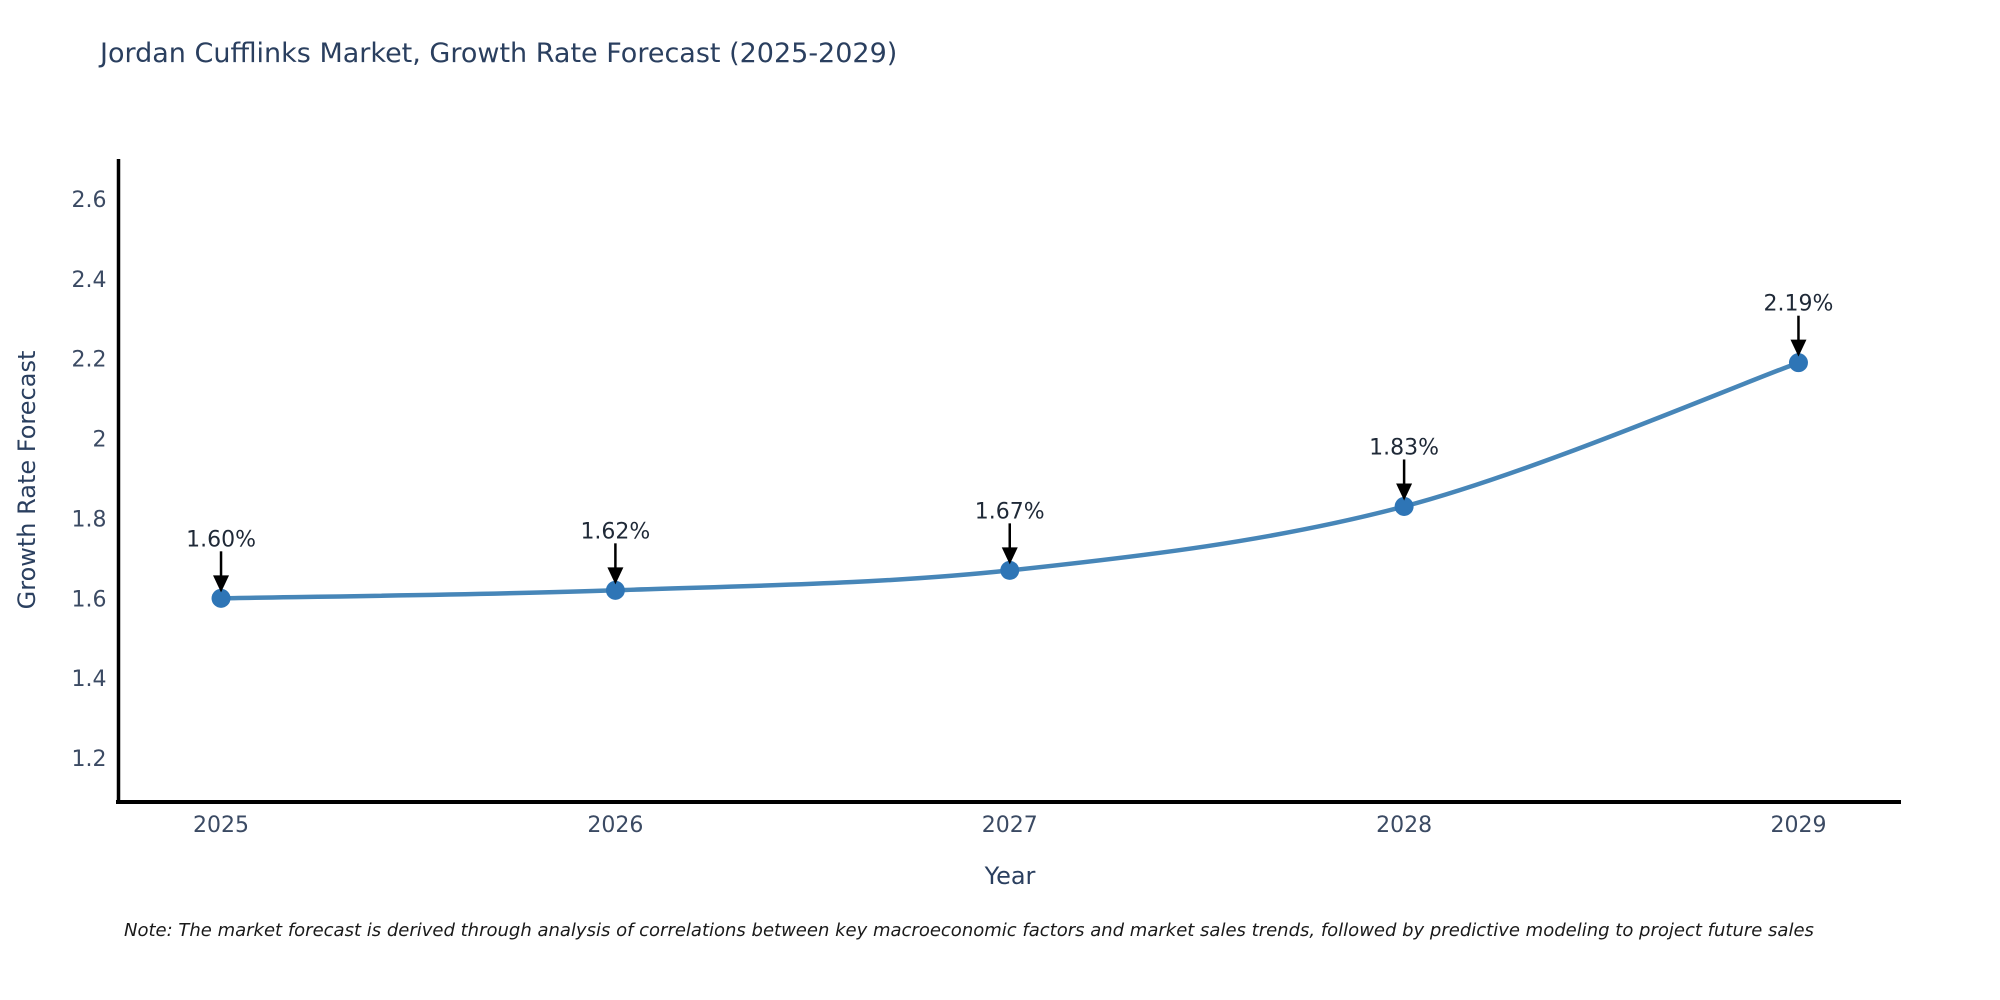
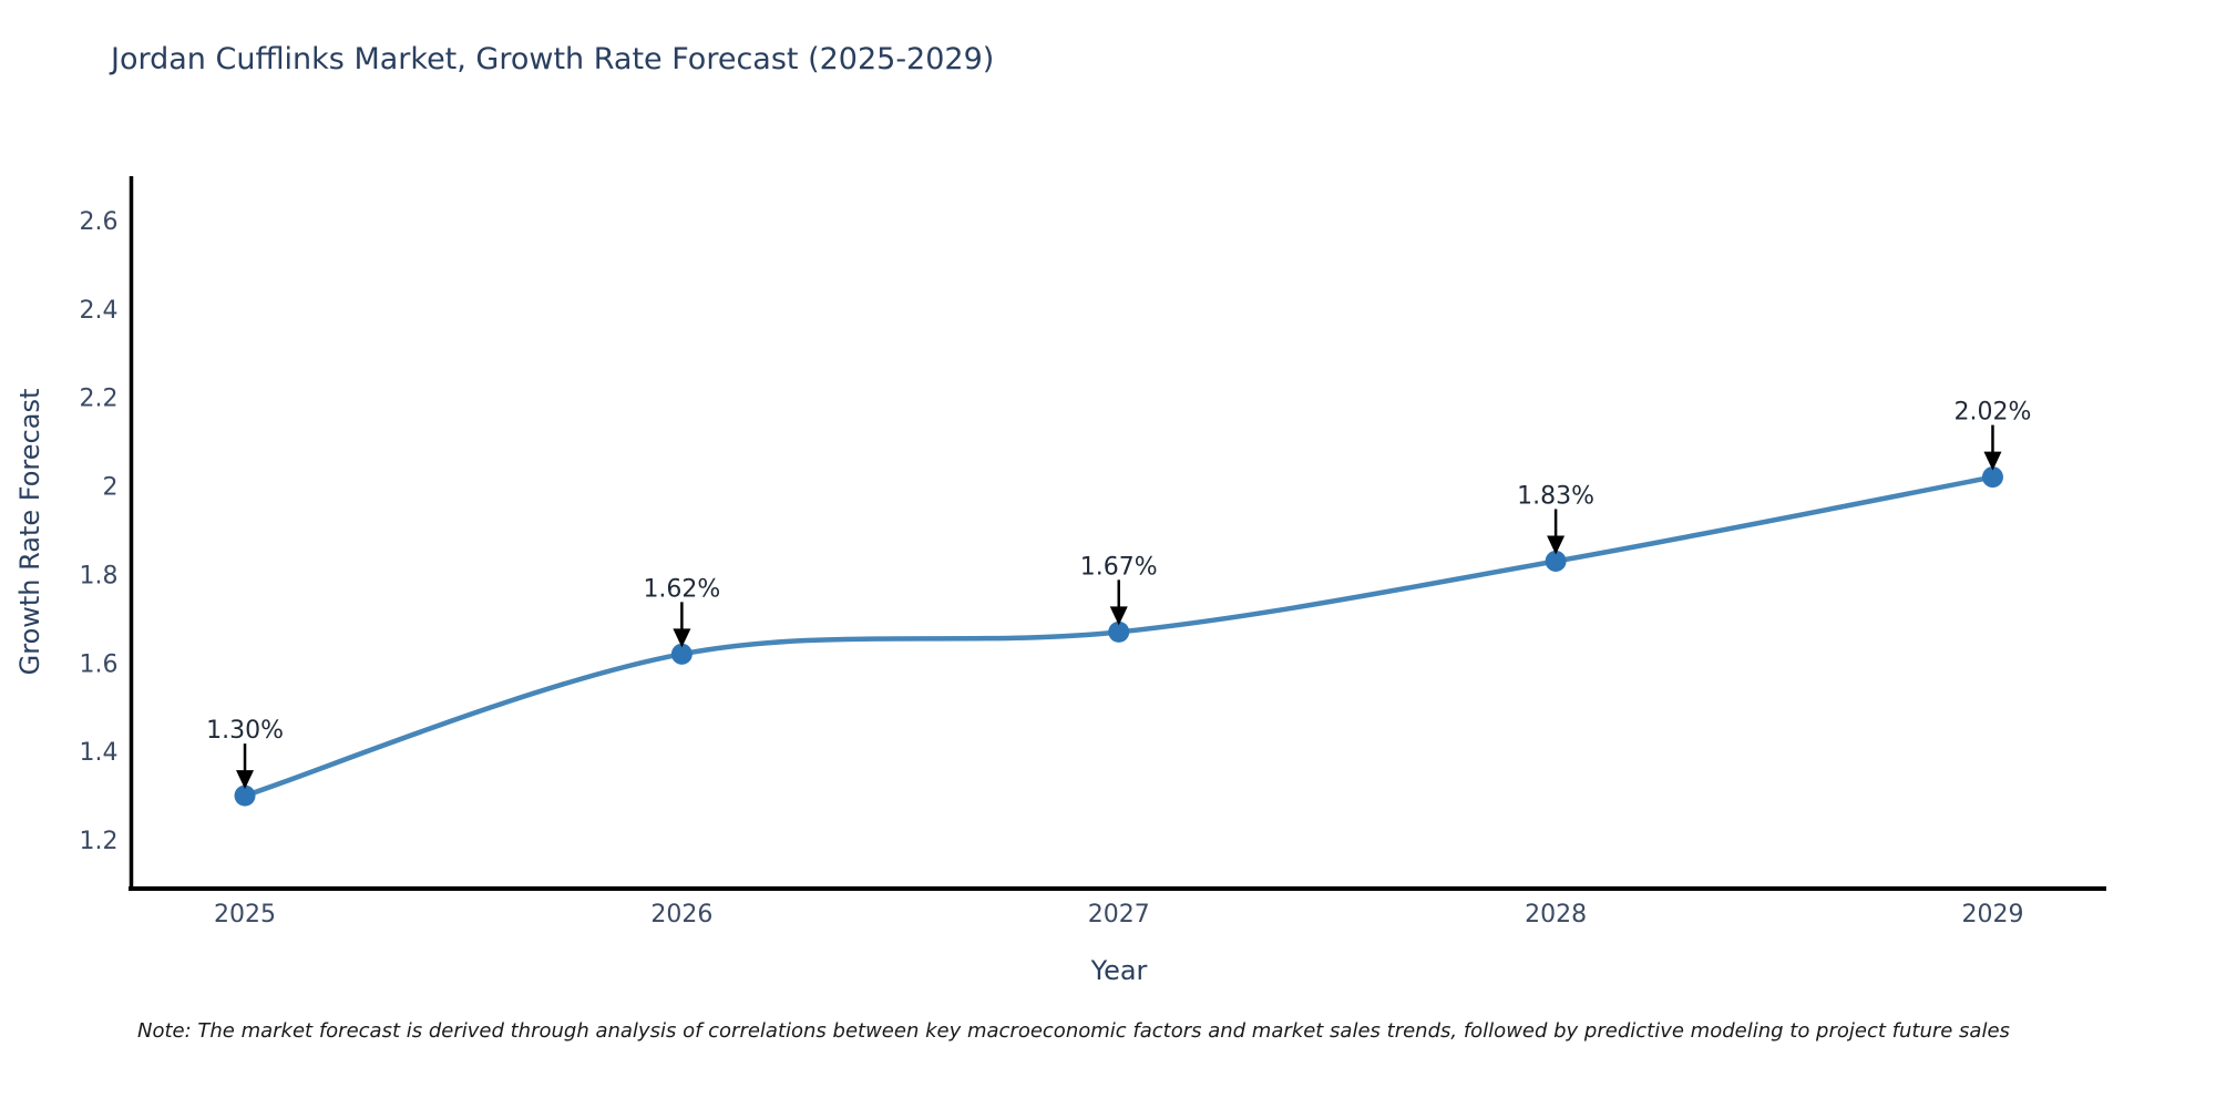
2025: 1.60% -> 1.30%
2029: 2.19% -> 2.02%
